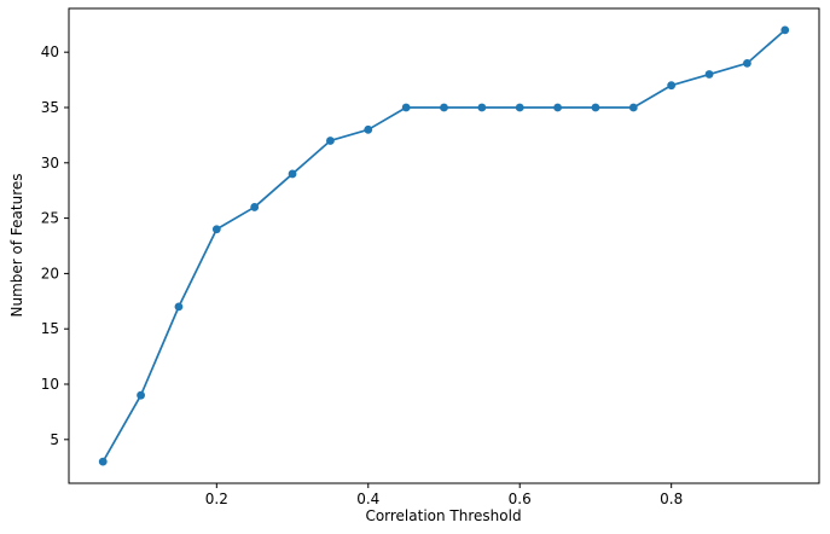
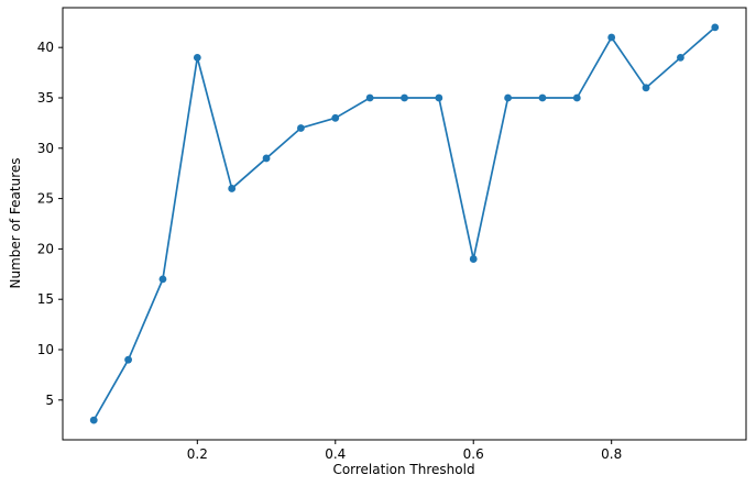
0.2: 24 -> 39
0.6: 35 -> 19
0.8: 37 -> 41
0.85: 38 -> 36
